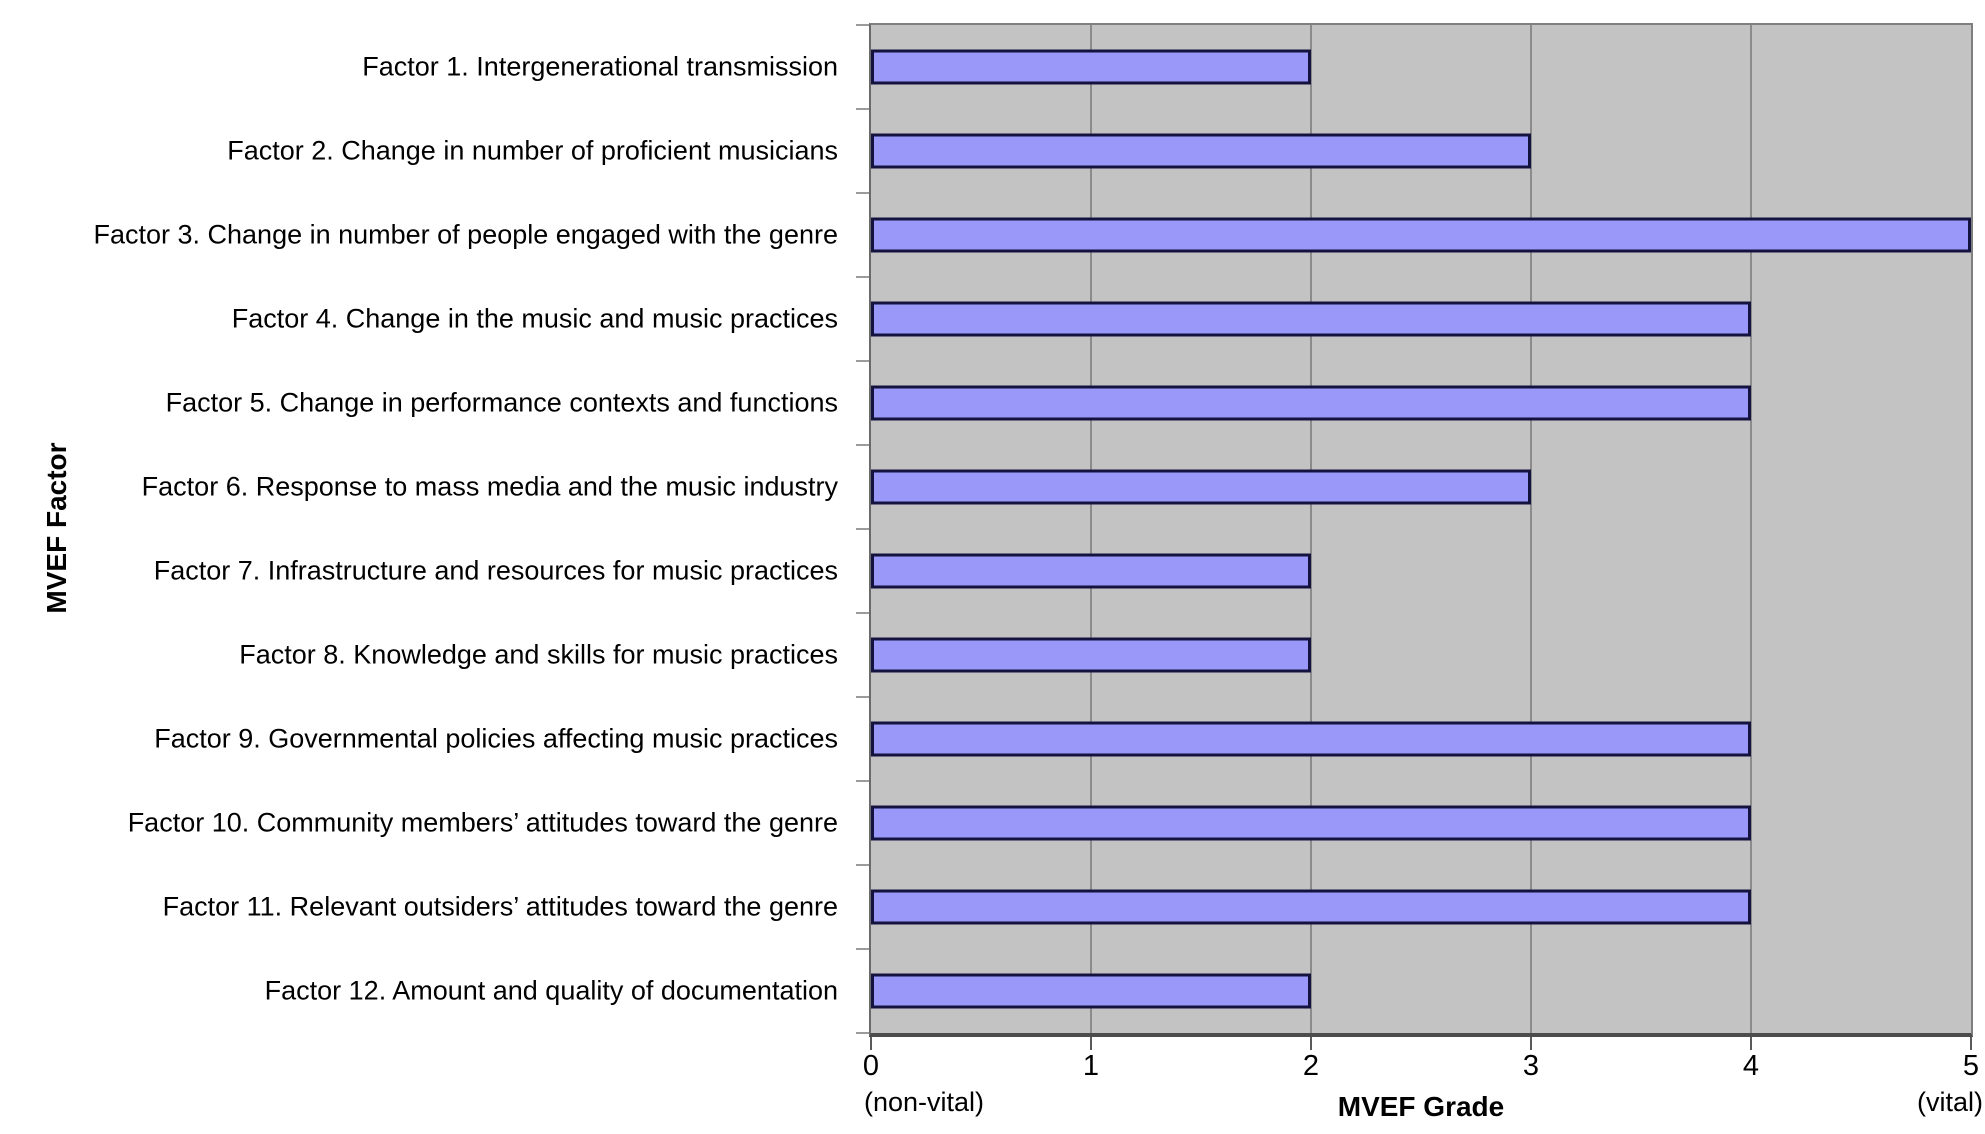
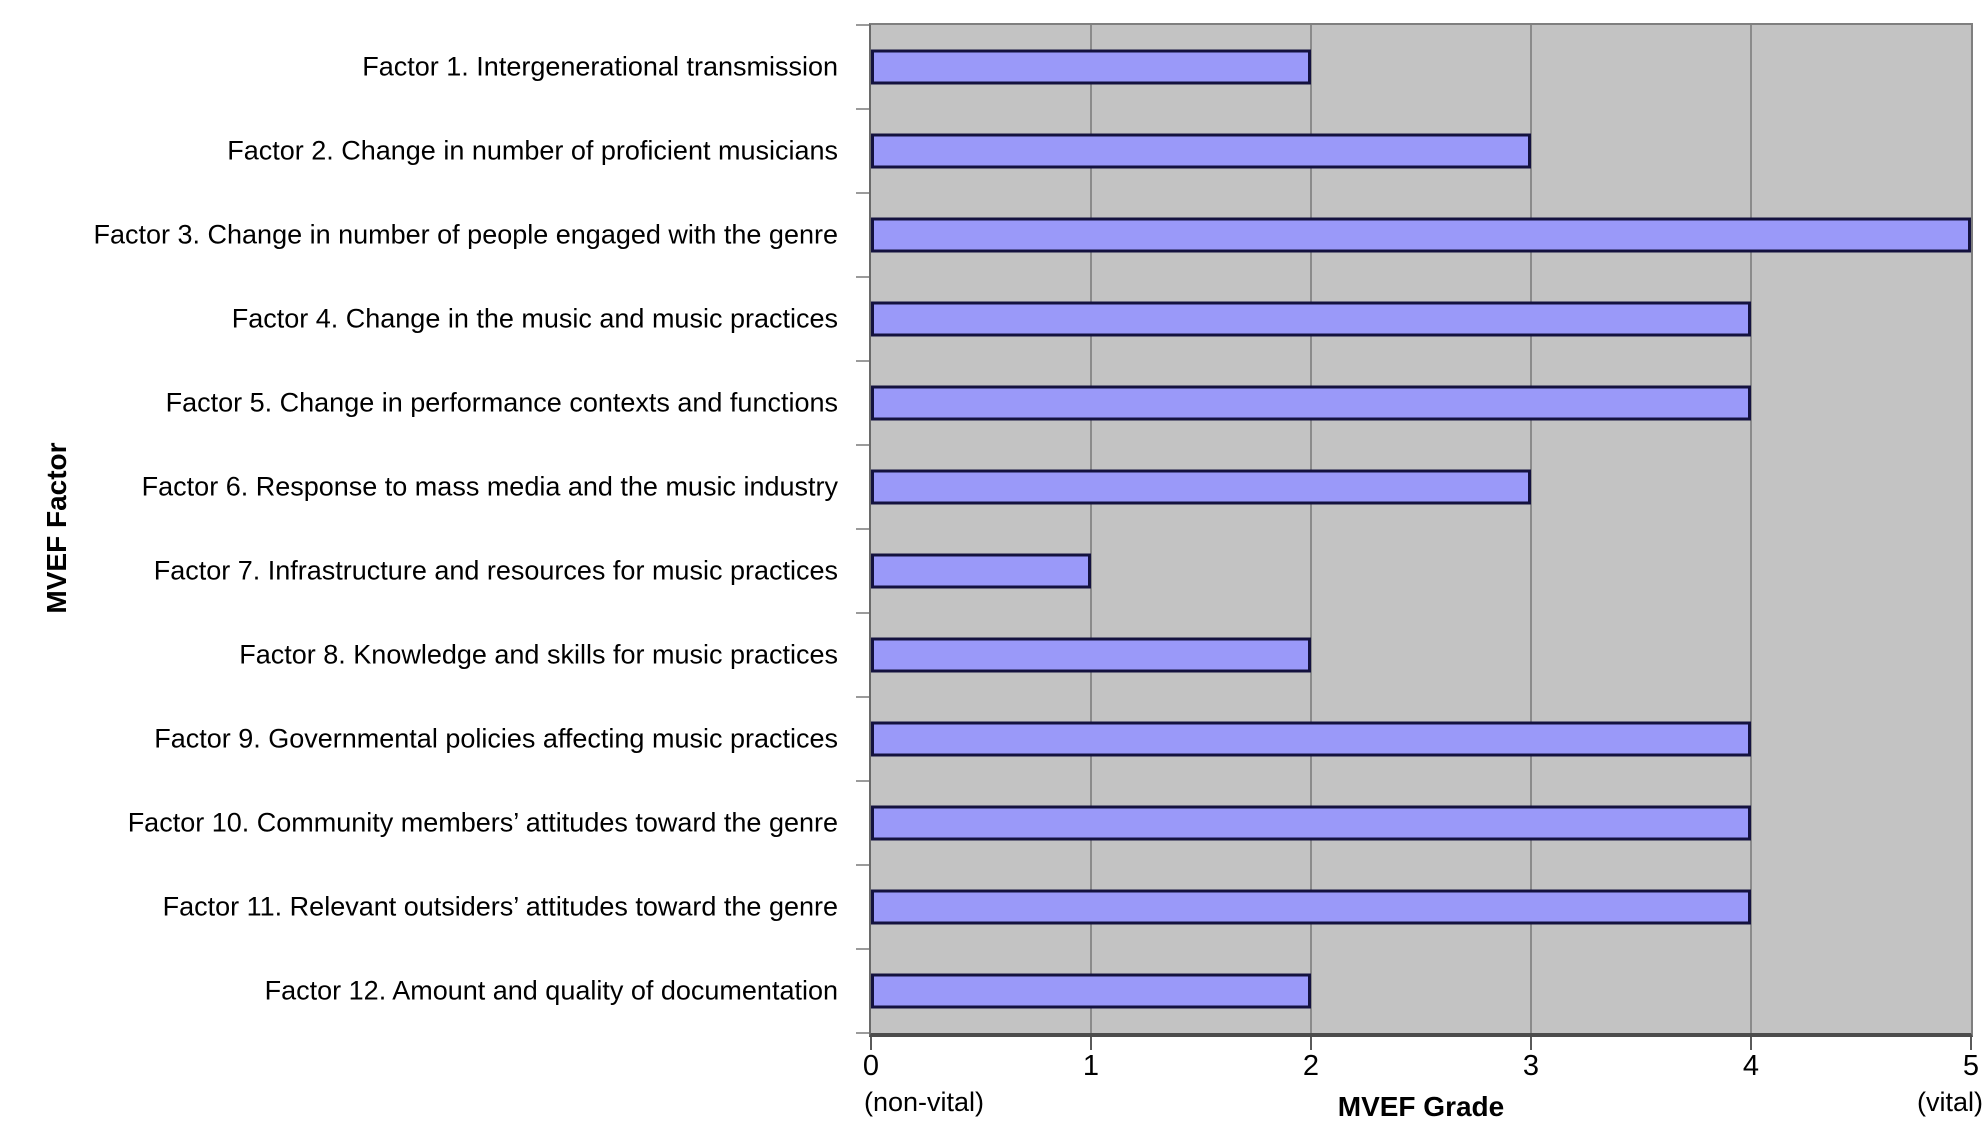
Factor 7. Infrastructure and resources for music practices: 2 -> 1
